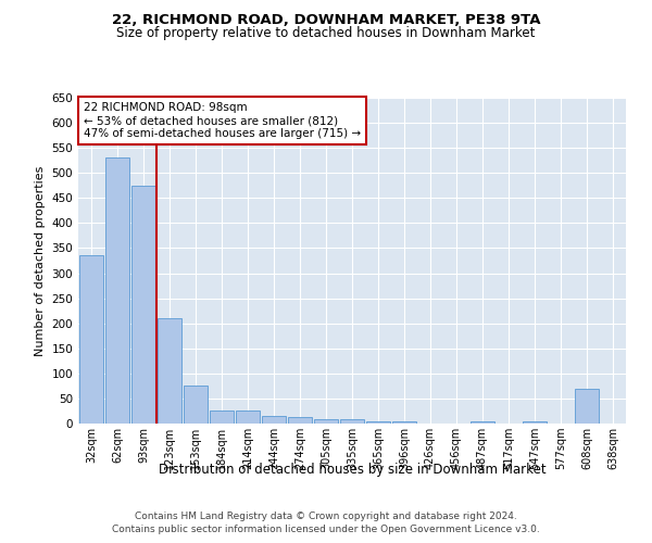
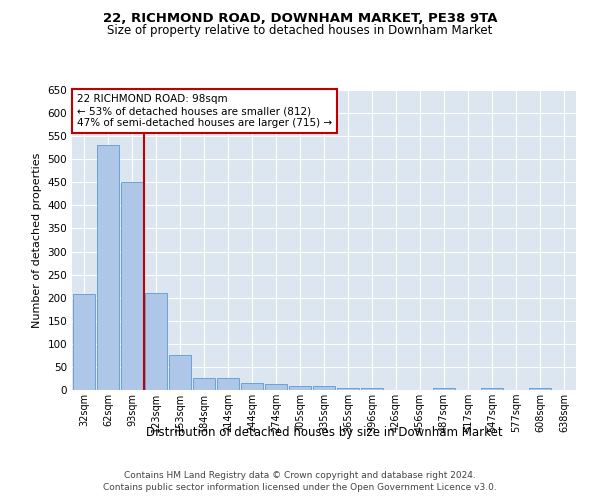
32sqm: 335 -> 207
93sqm: 475 -> 450
608sqm: 70 -> 5
